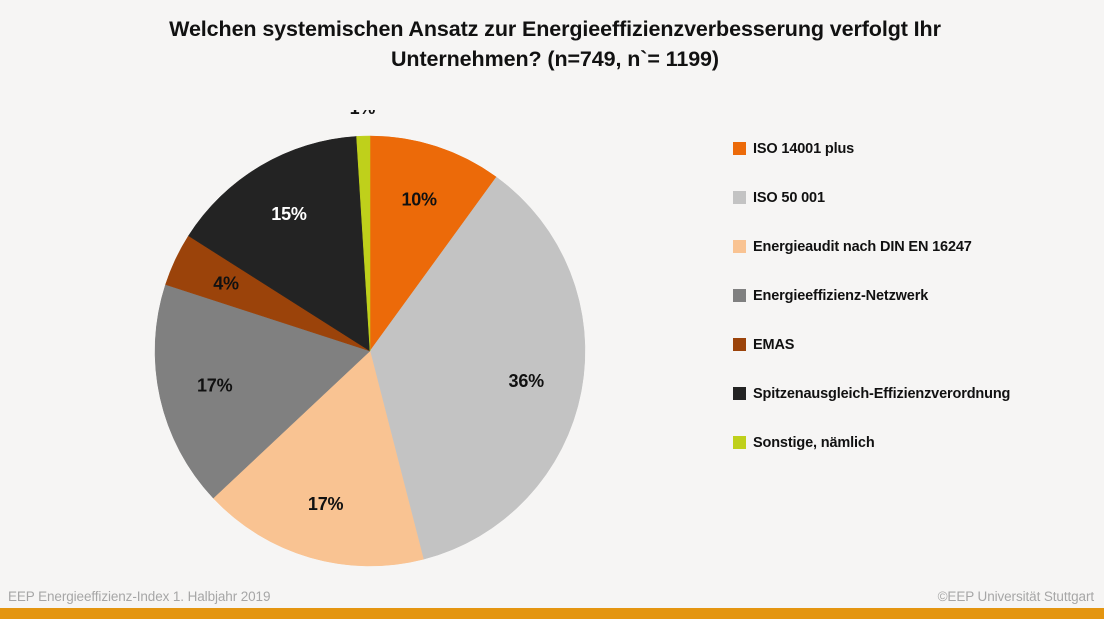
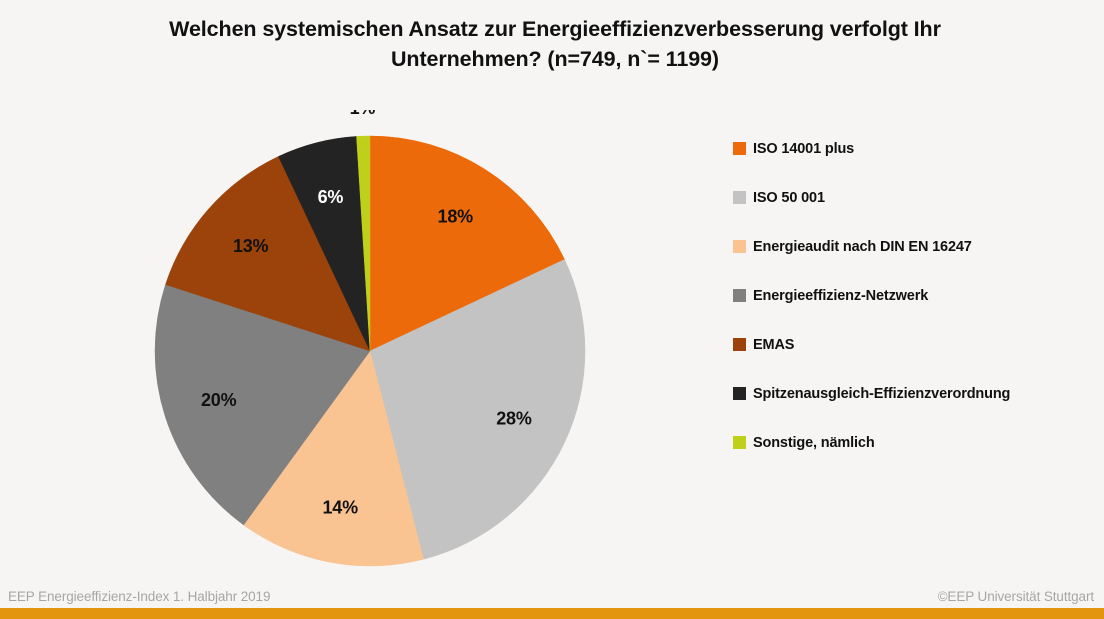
ISO 14001 plus: 10% -> 18%
ISO 50 001: 36% -> 28%
Energieaudit nach DIN EN 16247: 17% -> 14%
Energieeffizienz-Netzwerk: 17% -> 20%
EMAS: 4% -> 13%
Spitzenausgleich-Effizienzverordnung: 15% -> 6%
